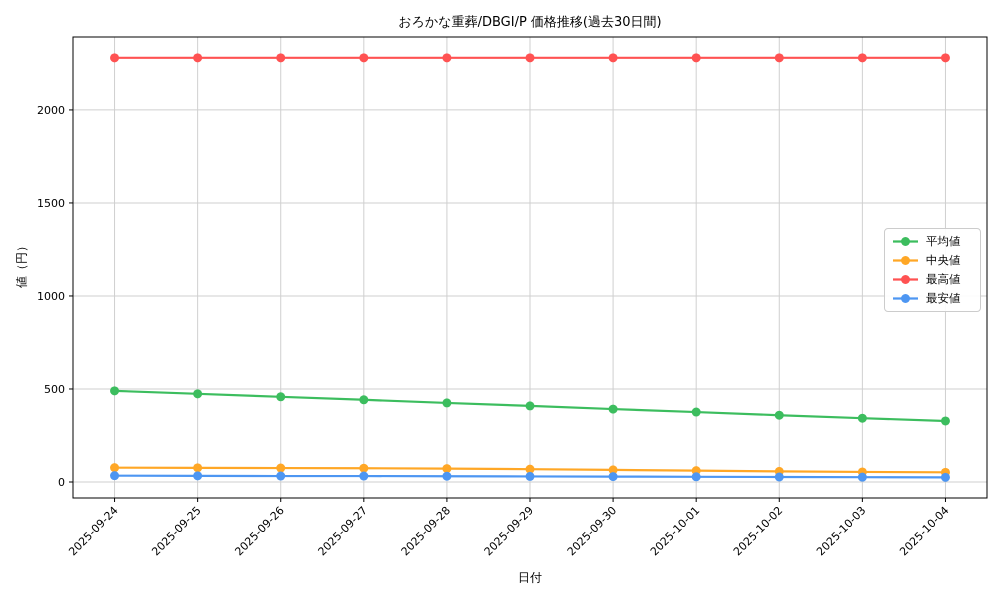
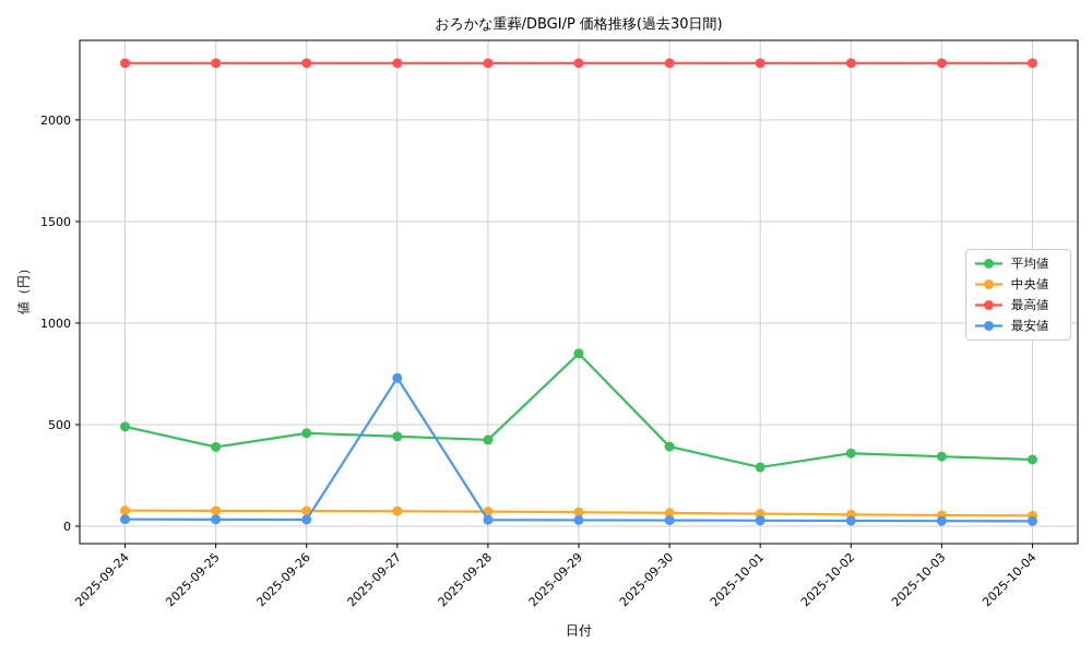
平均値/2025-09-25: 470 -> 390
最安値/2025-09-27: 30 -> 730
平均値/2025-09-29: 410 -> 850
平均値/2025-10-01: 380 -> 290
